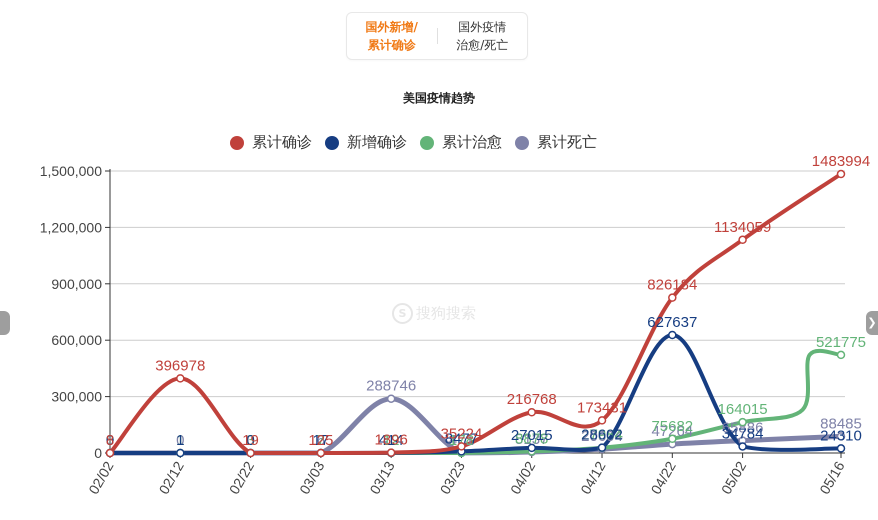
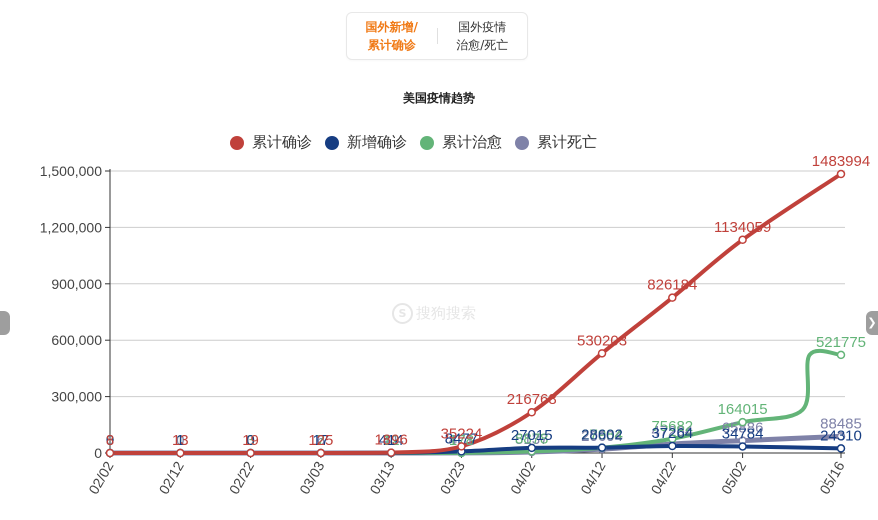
累计确诊/02/12: 396978 -> 13
累计死亡/03/13: 288746 -> 41
累计确诊/04/12: 173431 -> 530203
新增确诊/04/22: 627637 -> 37264
